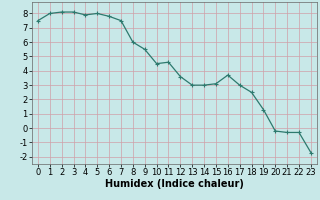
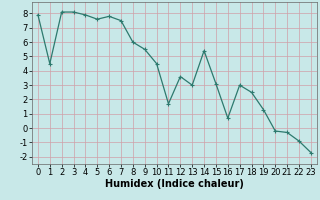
0: 7.5 -> 7.9
1: 8.0 -> 4.5
5: 8.0 -> 7.6
11: 4.6 -> 1.7
14: 3.0 -> 5.4
16: 3.7 -> 0.7
22: -0.3 -> -0.9
